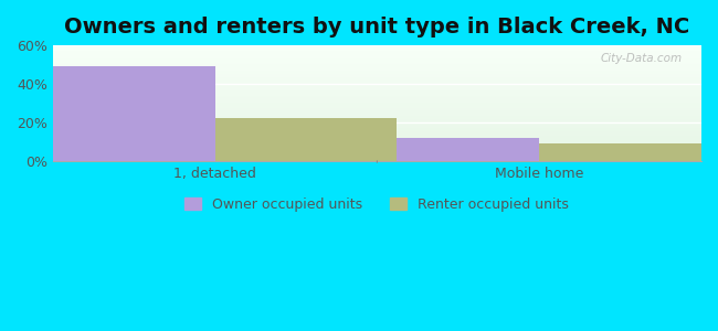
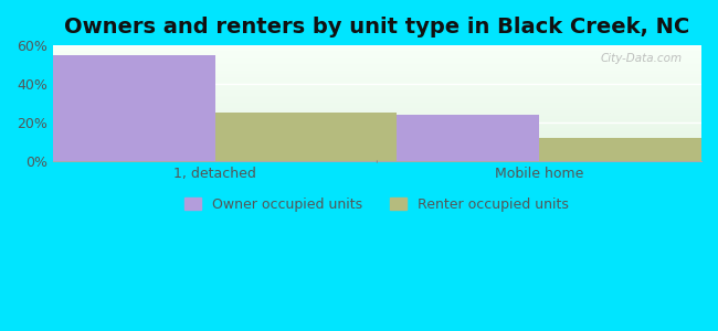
Owner occupied units/1, detached: 49% -> 55%
Renter occupied units/1, detached: 22% -> 25%
Owner occupied units/Mobile home: 12% -> 24%
Renter occupied units/Mobile home: 9% -> 12%
